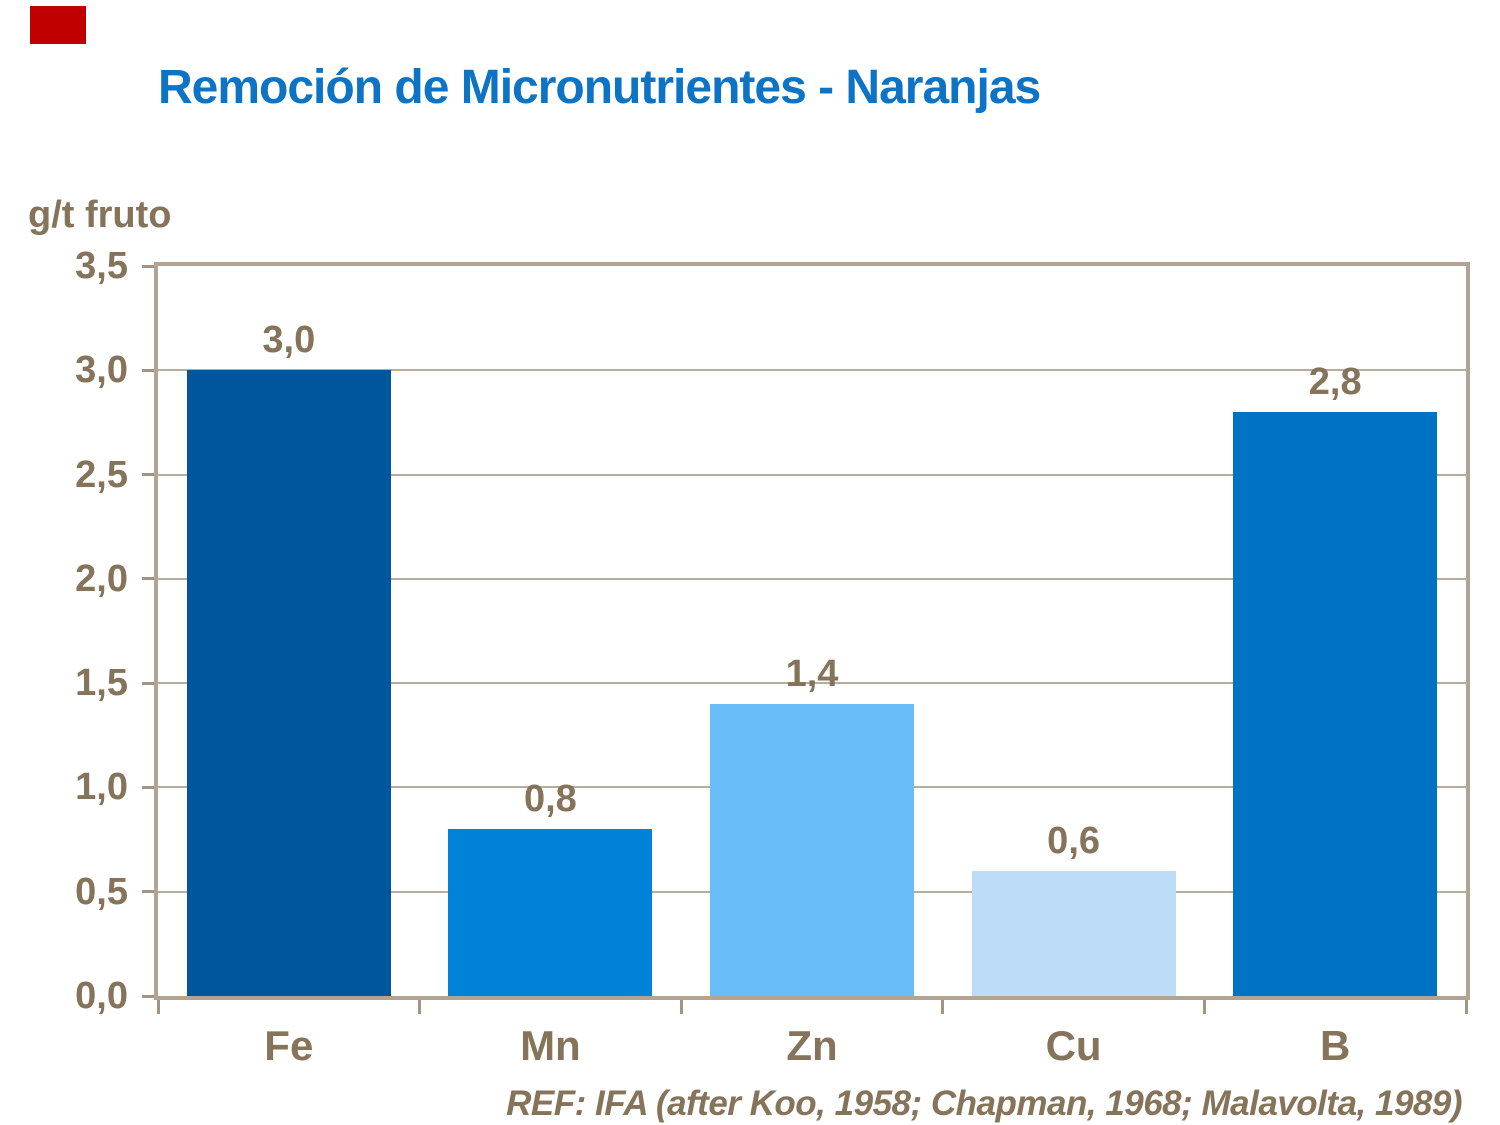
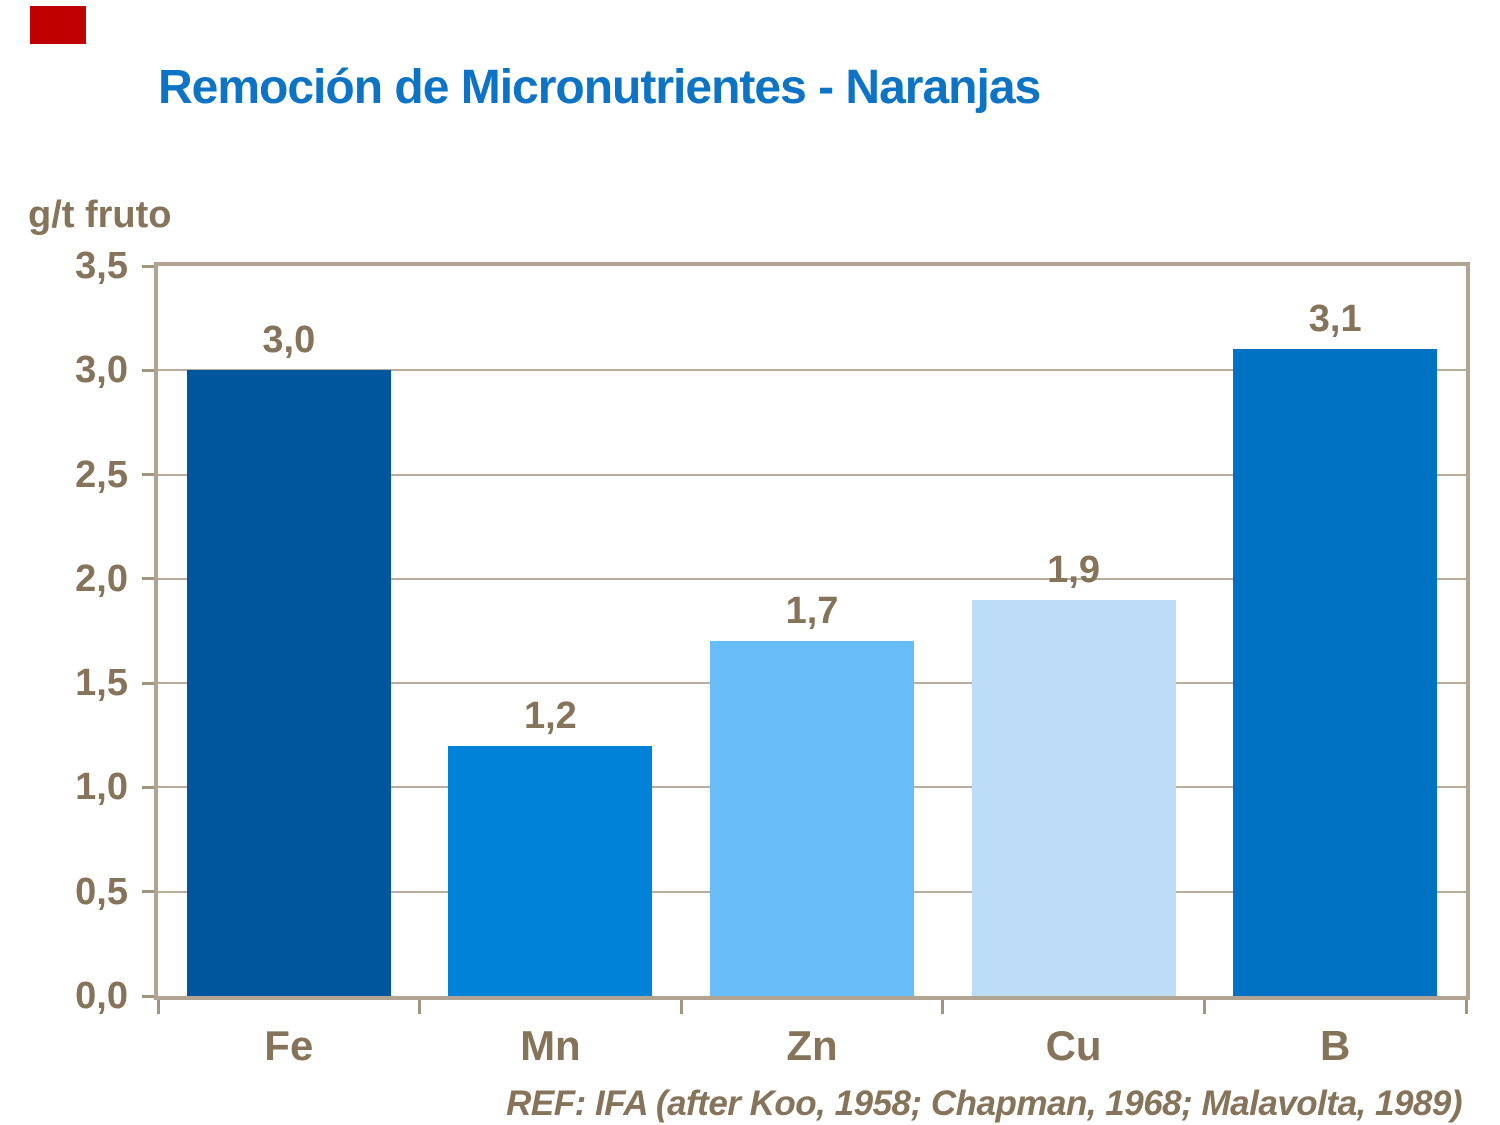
Mn: 0,8 -> 1,2
Zn: 1,4 -> 1,7
Cu: 0,6 -> 1,9
B: 2,8 -> 3,1
